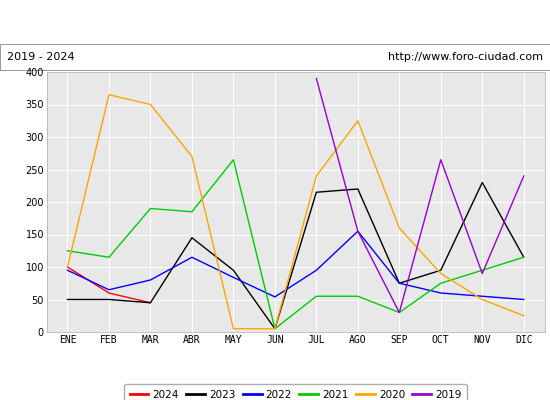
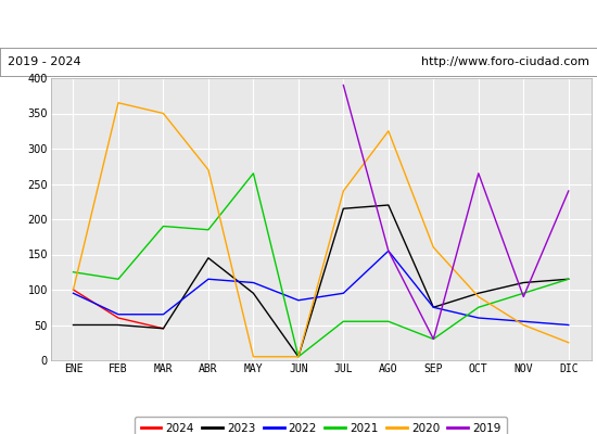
2022/MAR: 80 -> 65
2022/MAY: 84 -> 110
2022/JUN: 54 -> 85
2023/NOV: 230 -> 110
